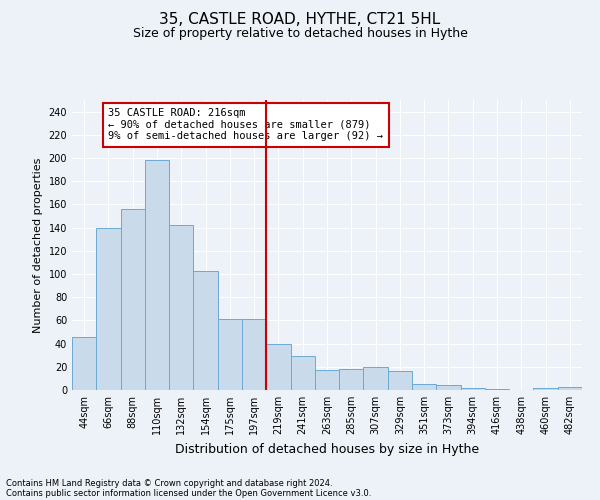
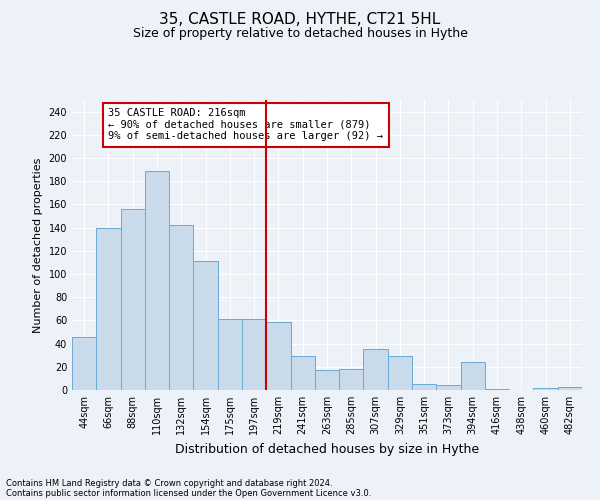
110sqm: 198 -> 189
154sqm: 103 -> 111
219sqm: 40 -> 59
307sqm: 20 -> 35
329sqm: 16 -> 29
394sqm: 2 -> 24
